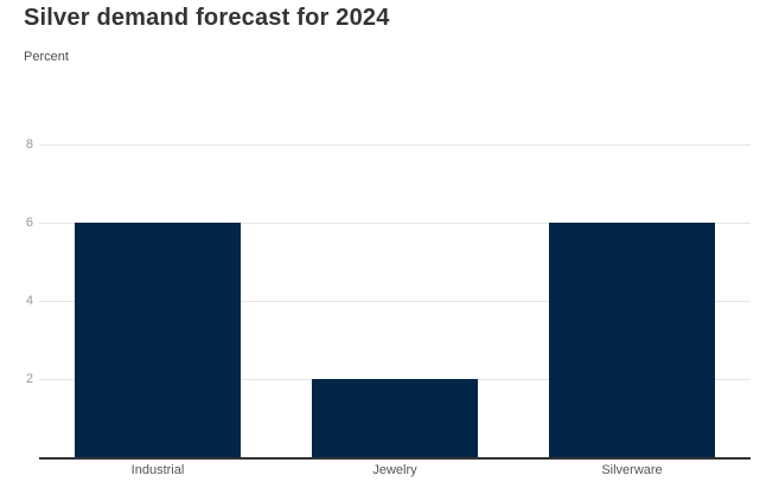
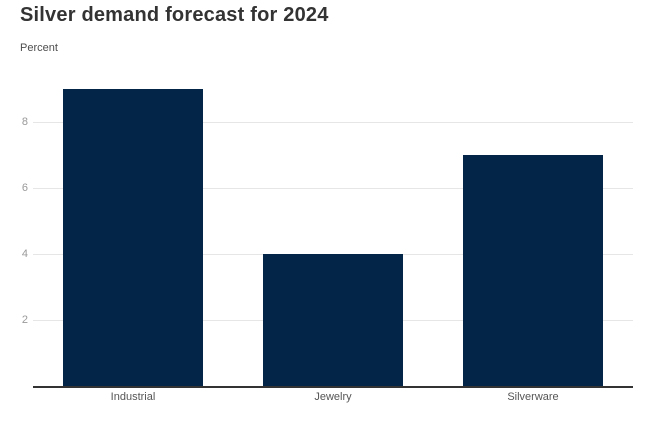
Industrial: 6 -> 9
Jewelry: 2 -> 4
Silverware: 6 -> 7
